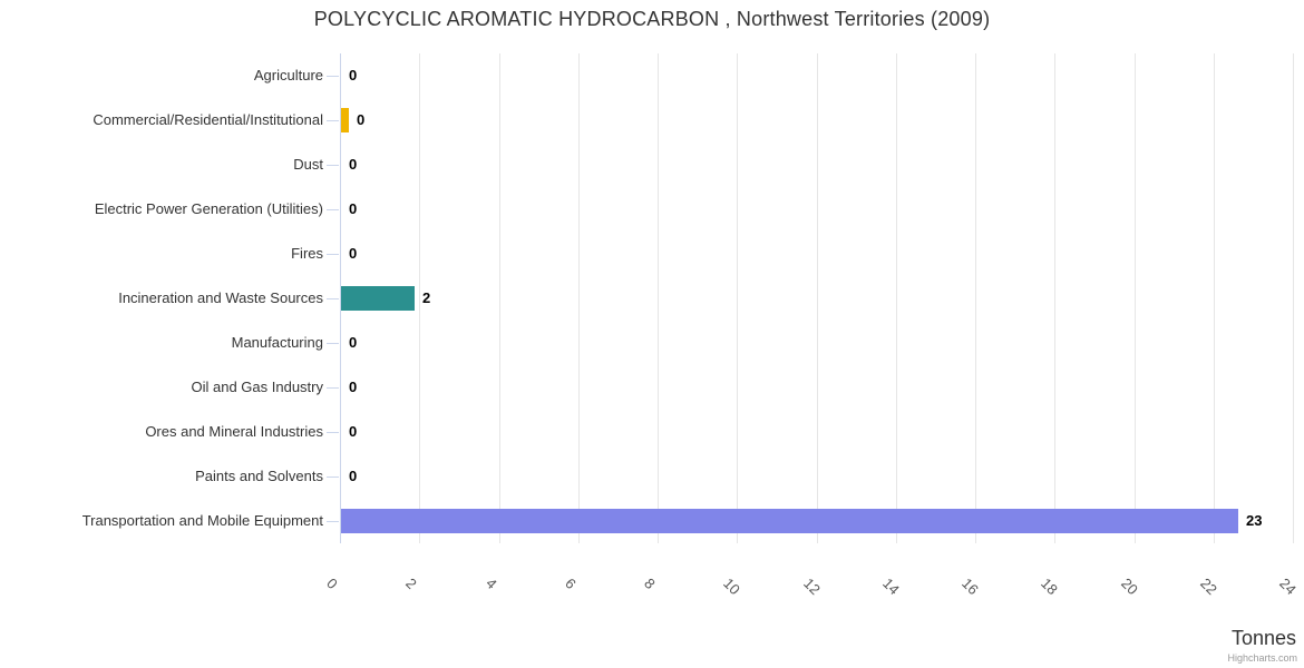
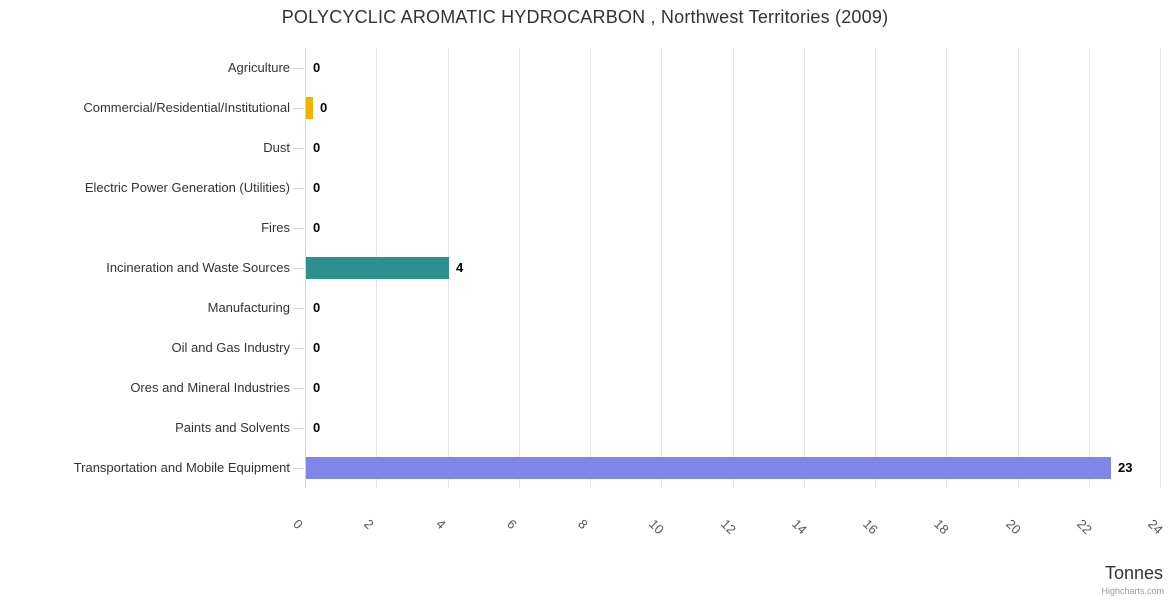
Incineration and Waste Sources: 2 -> 4
